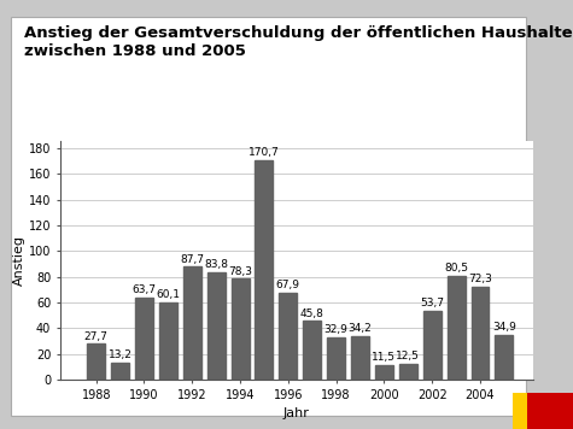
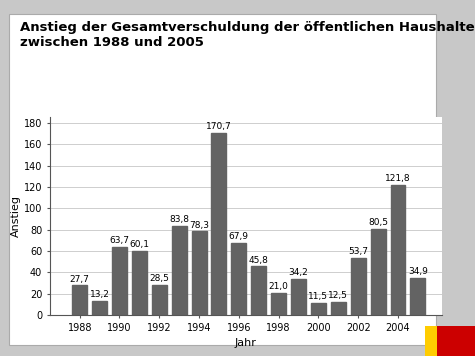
1992: 87,7 -> 28,5
1998: 32,9 -> 21,0
2004: 72,3 -> 121,8
